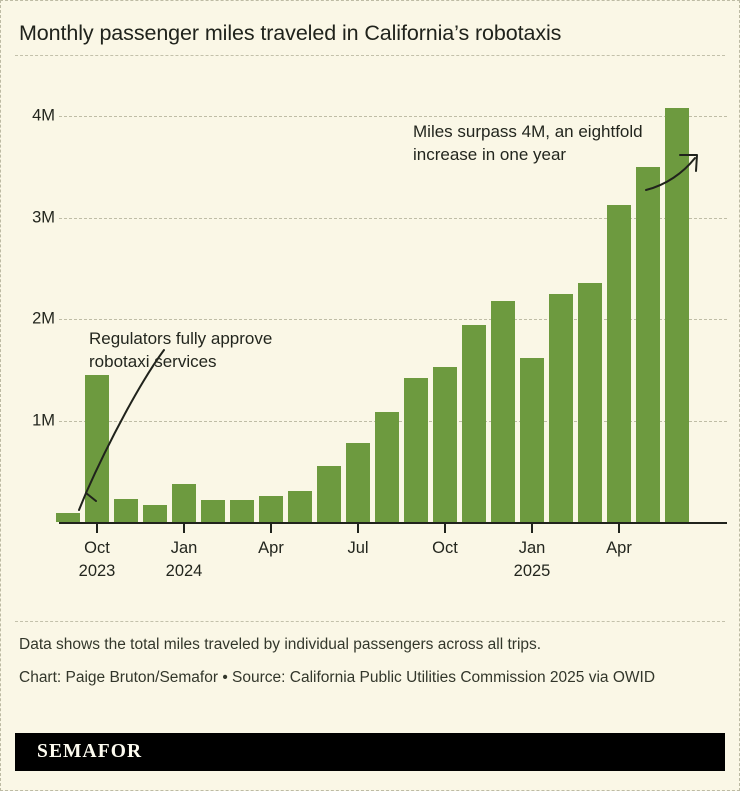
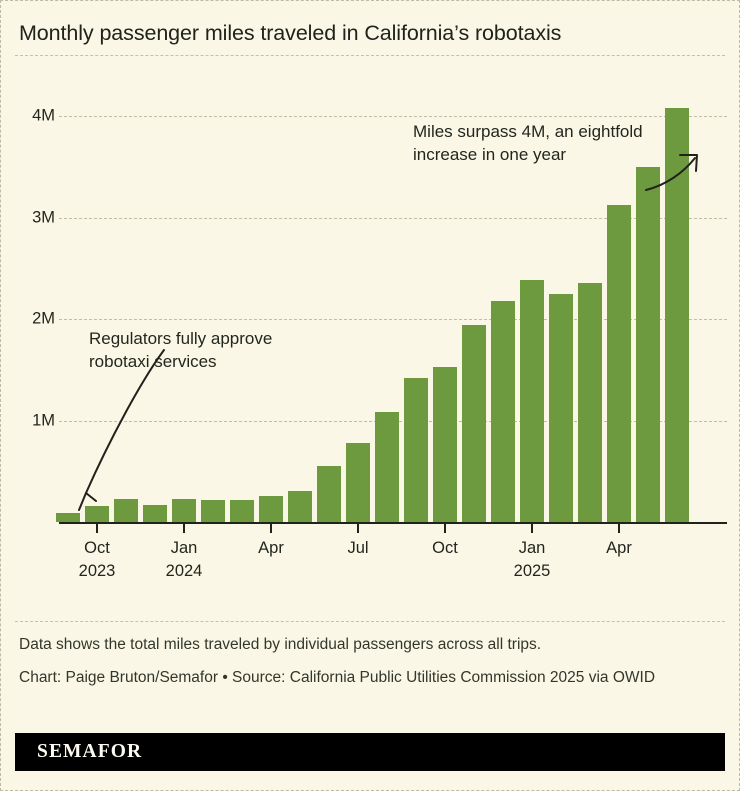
Oct 2023: 1.45M -> 0.16M
Jan 2024: 0.37M -> 0.23M
Jan 2025: 1.62M -> 2.38M
